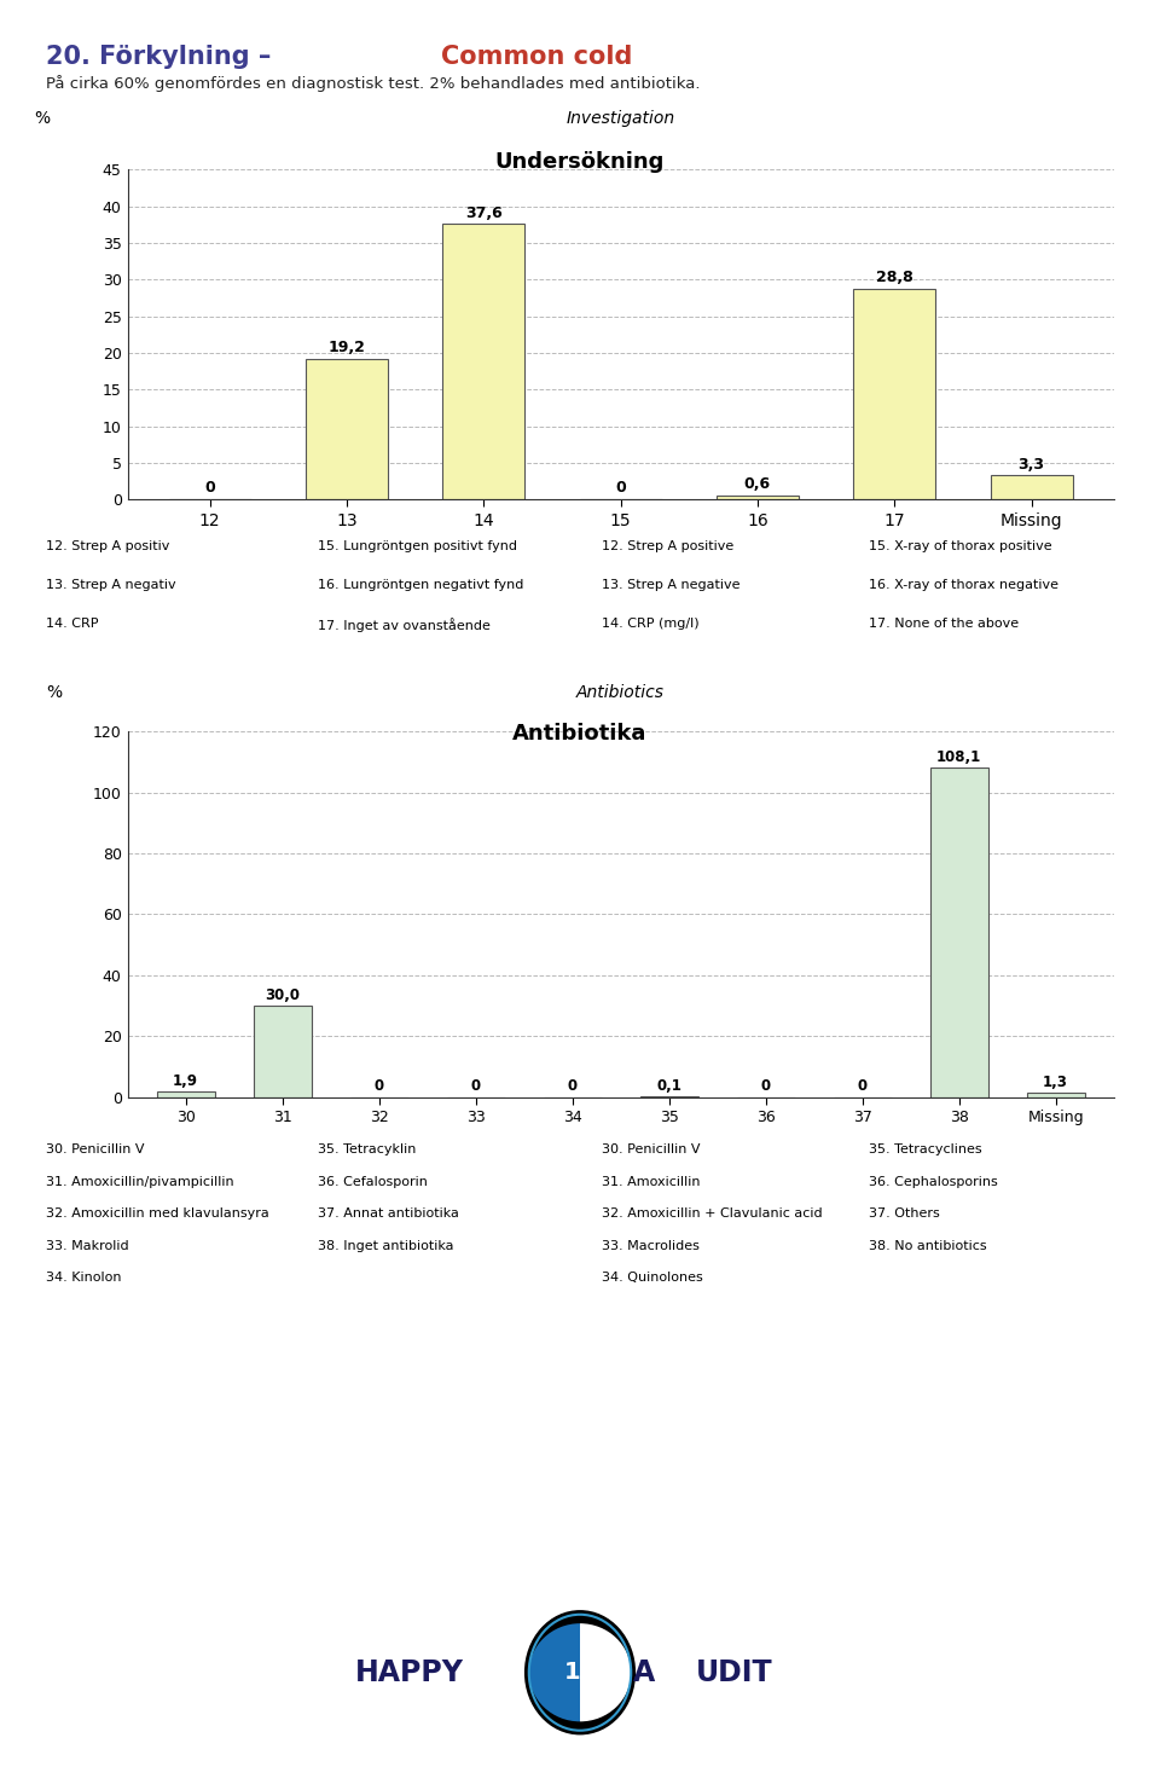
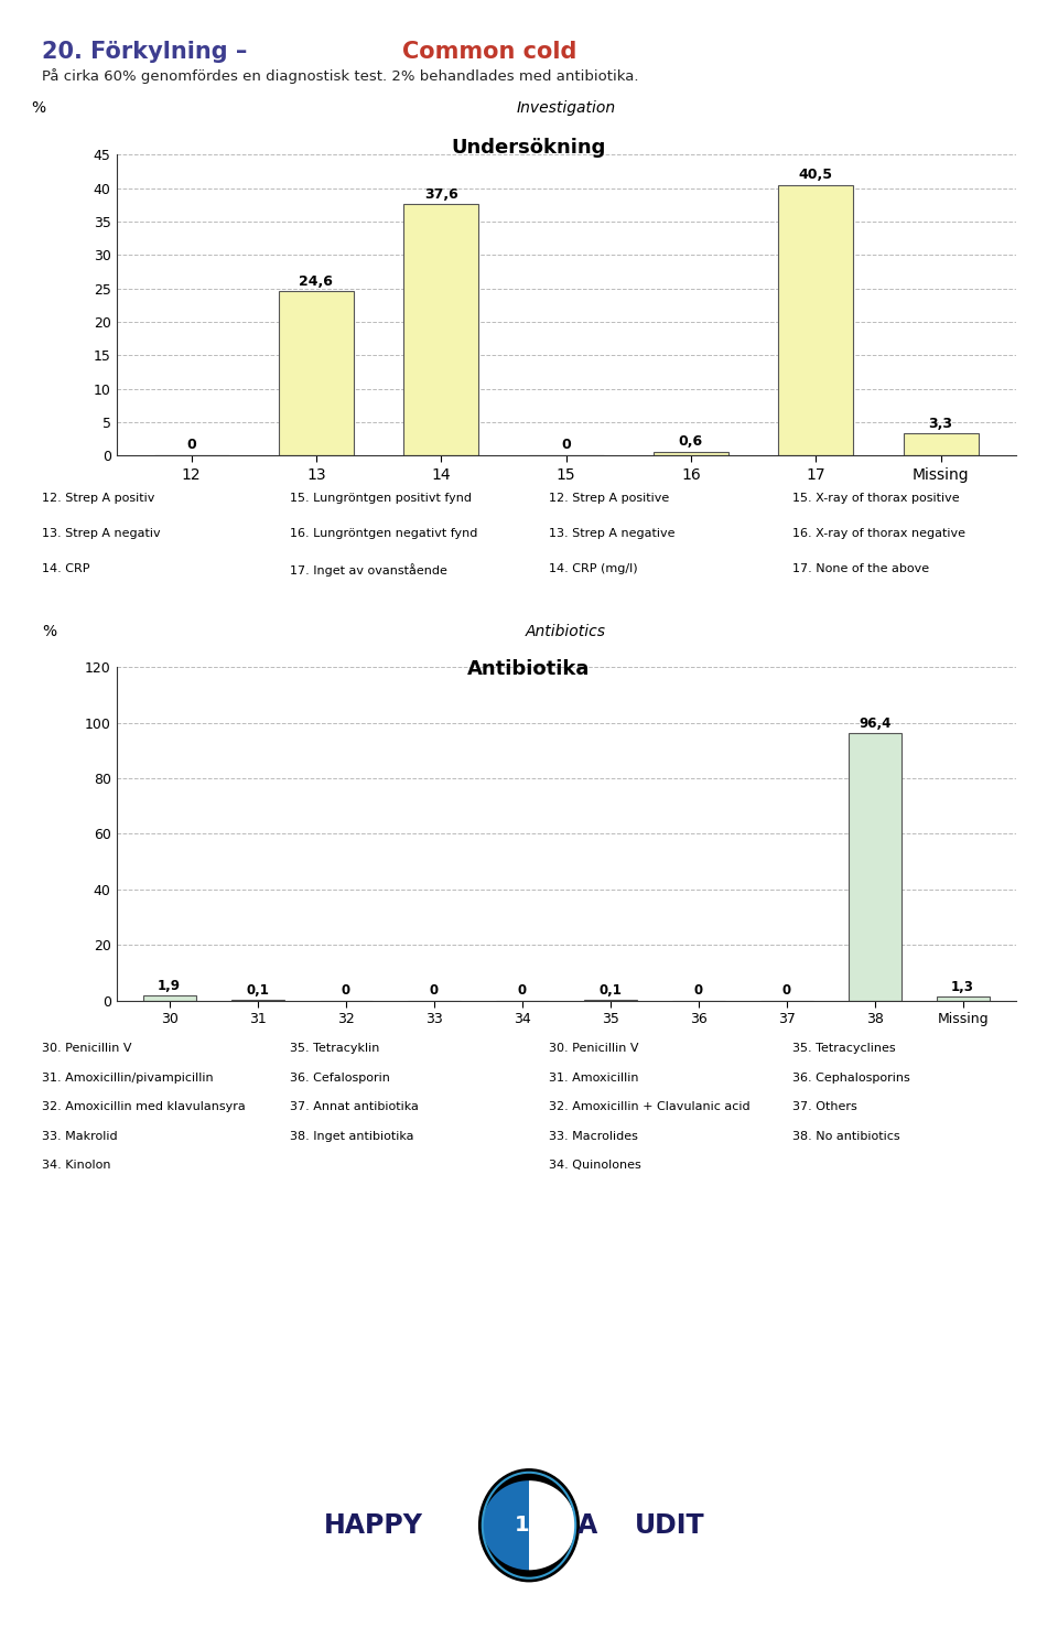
13: 19,2 -> 24,6
17: 28,8 -> 40,5
31: 30,0 -> 0,1
38: 108,1 -> 96,4
